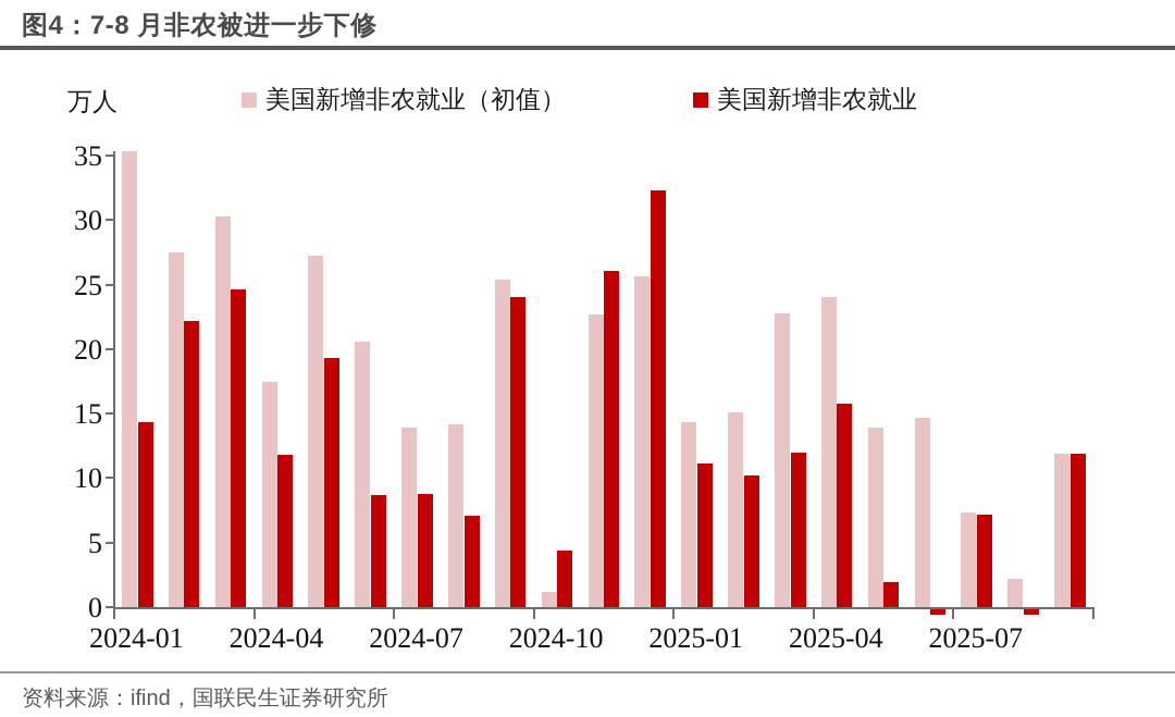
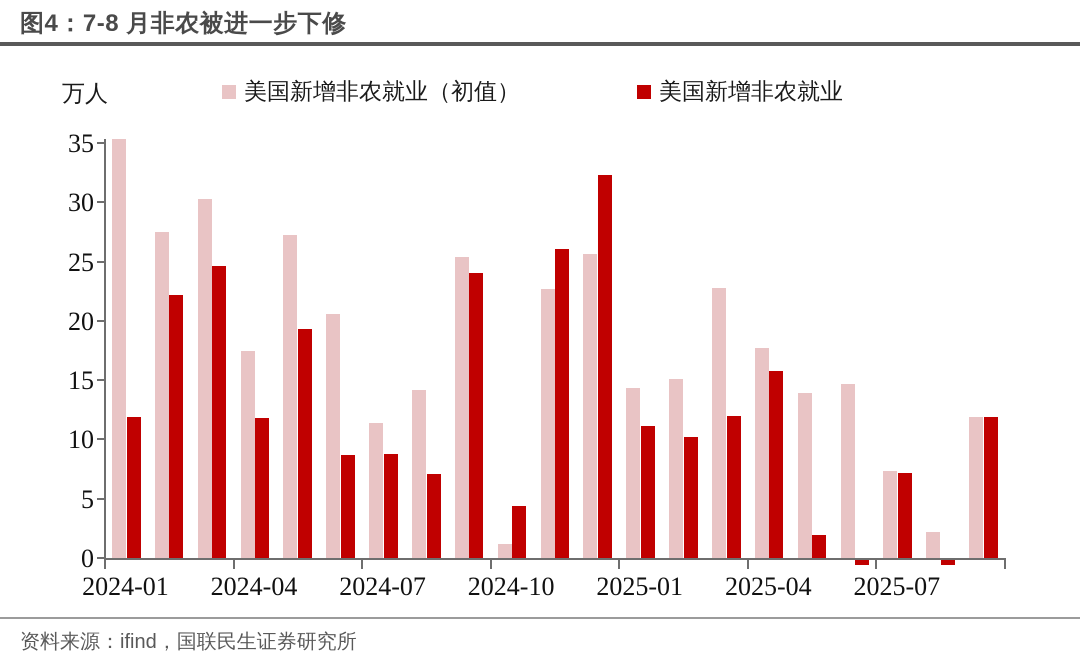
美国新增非农就业/2024-01: 14.3 -> 11.9
美国新增非农就业（初值）/2024-07: 13.9 -> 11.4
美国新增非农就业（初值）/2025-04: 24.0 -> 17.7
